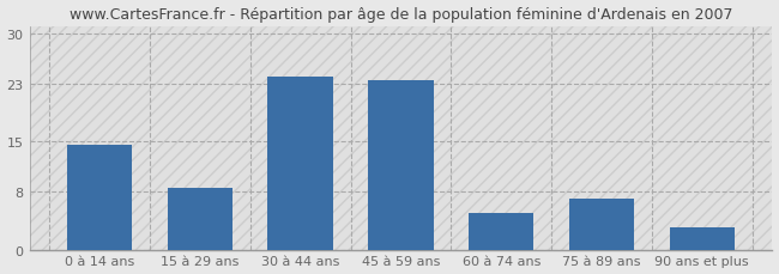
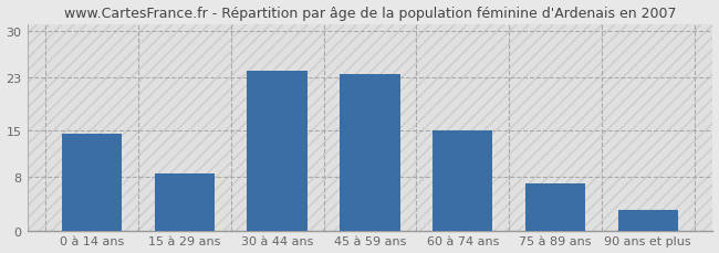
60 à 74 ans: 5.0 -> 15.0
